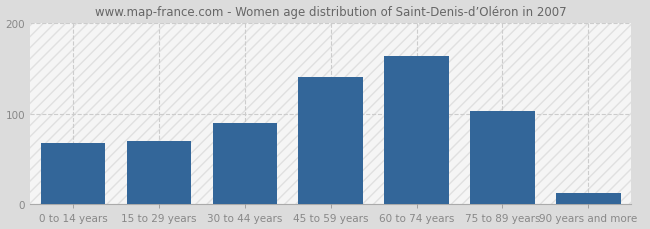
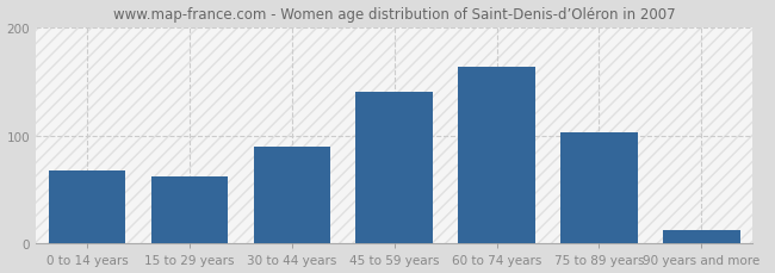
15 to 29 years: 70 -> 62
